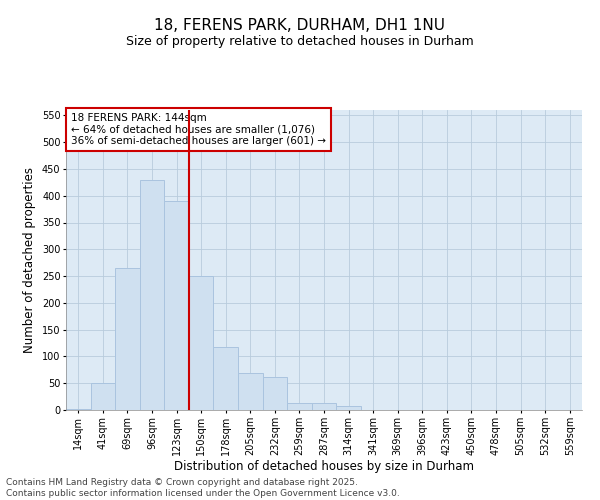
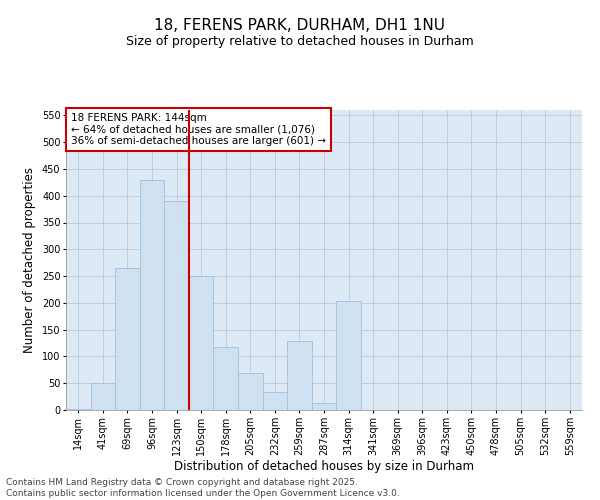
232sqm: 62 -> 34
259sqm: 14 -> 128
314sqm: 8 -> 204
